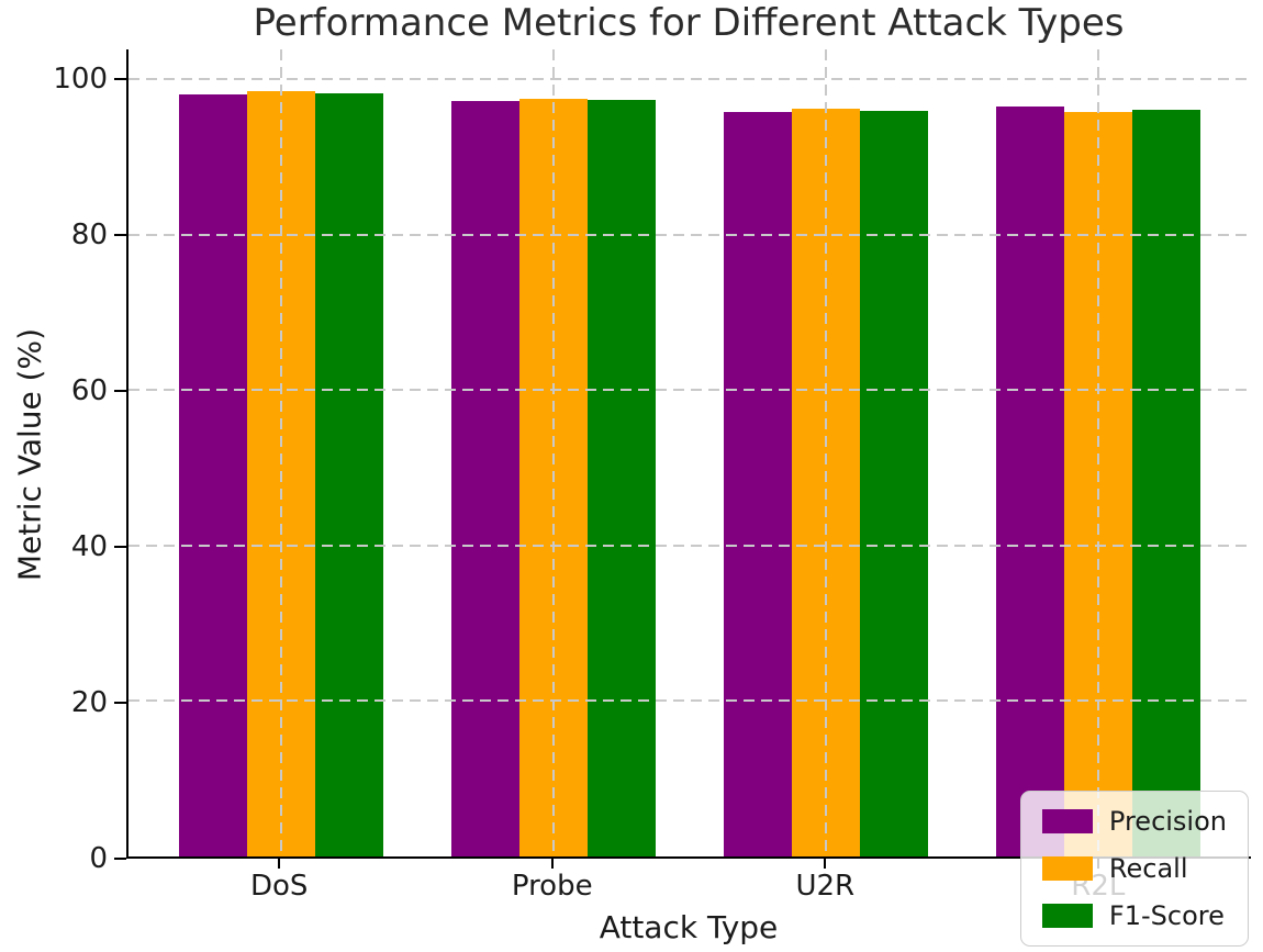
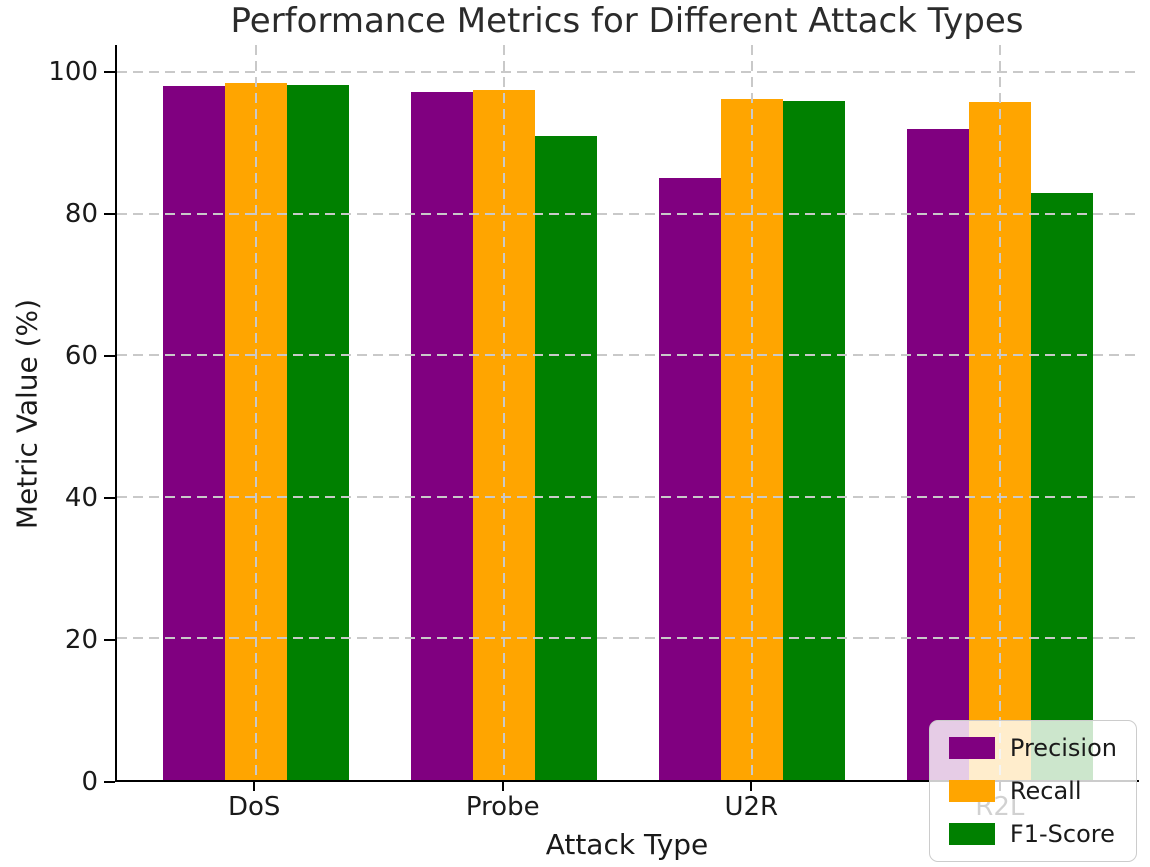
F1-Score/Probe: 97 -> 91
Precision/U2R: 96 -> 85
Precision/R2L: 96 -> 92
F1-Score/R2L: 96 -> 83
